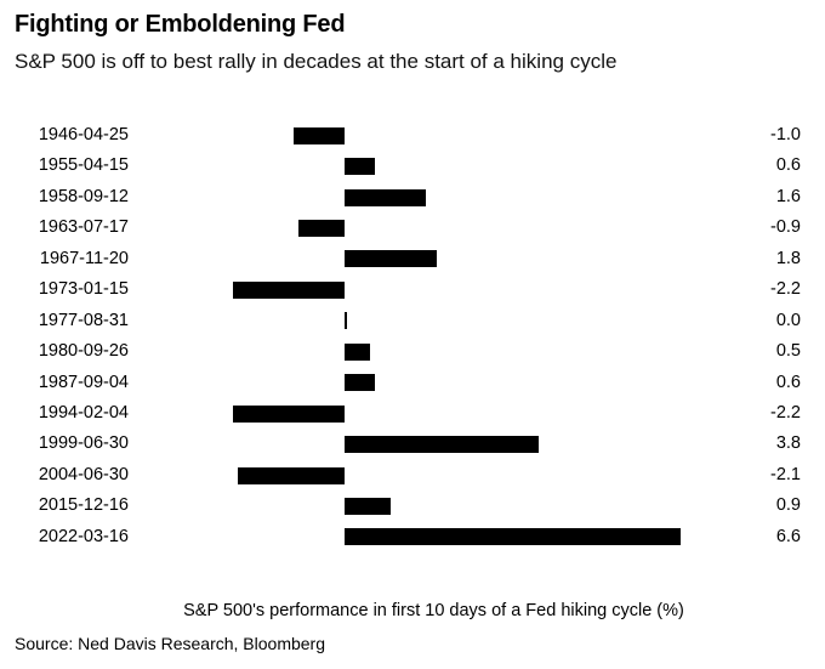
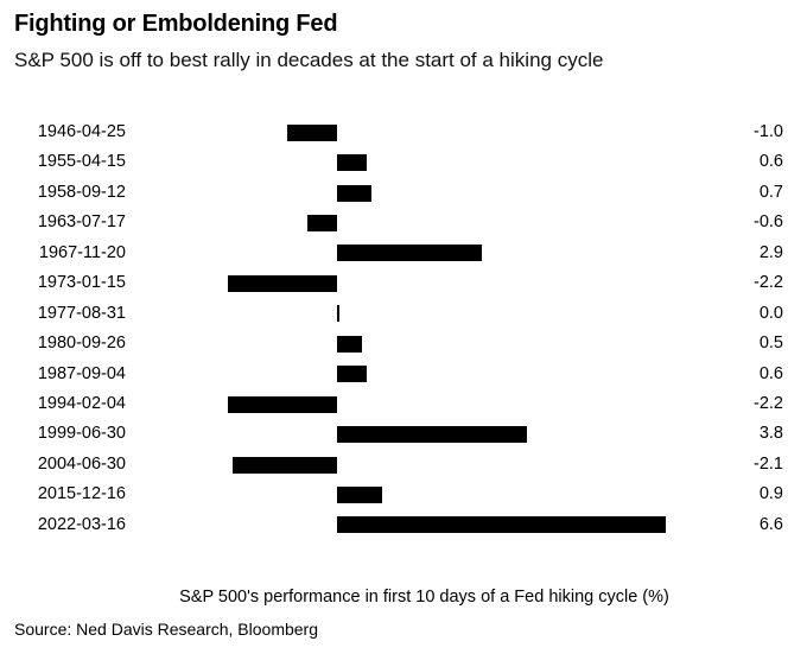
1958-09-12: 1.6 -> 0.7
1963-07-17: -0.9 -> -0.6
1967-11-20: 1.8 -> 2.9
